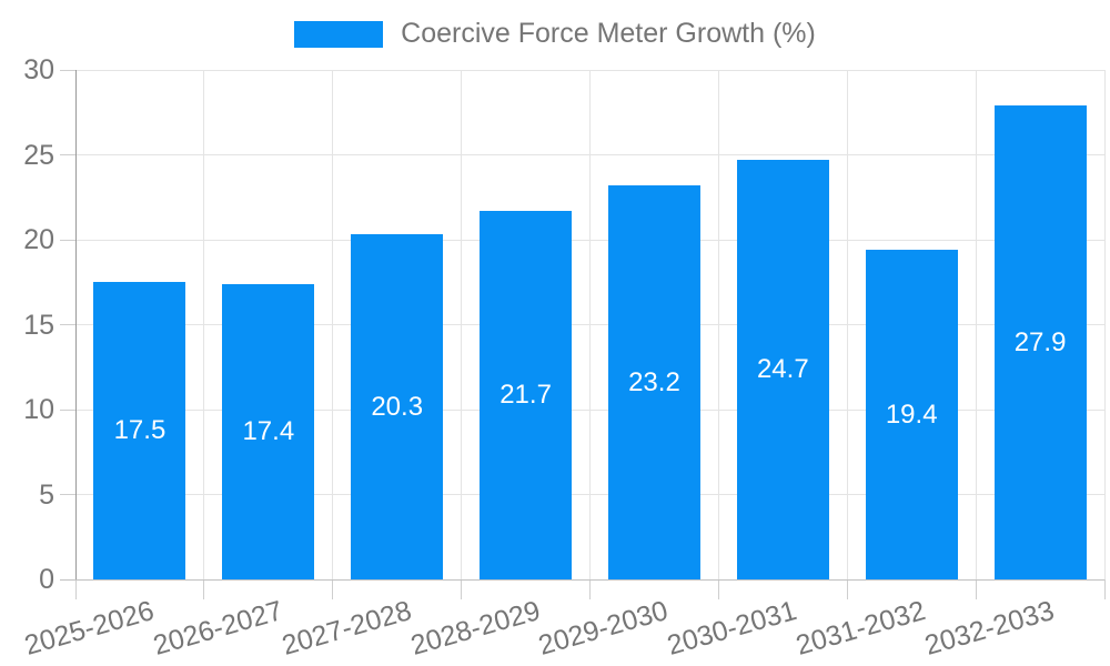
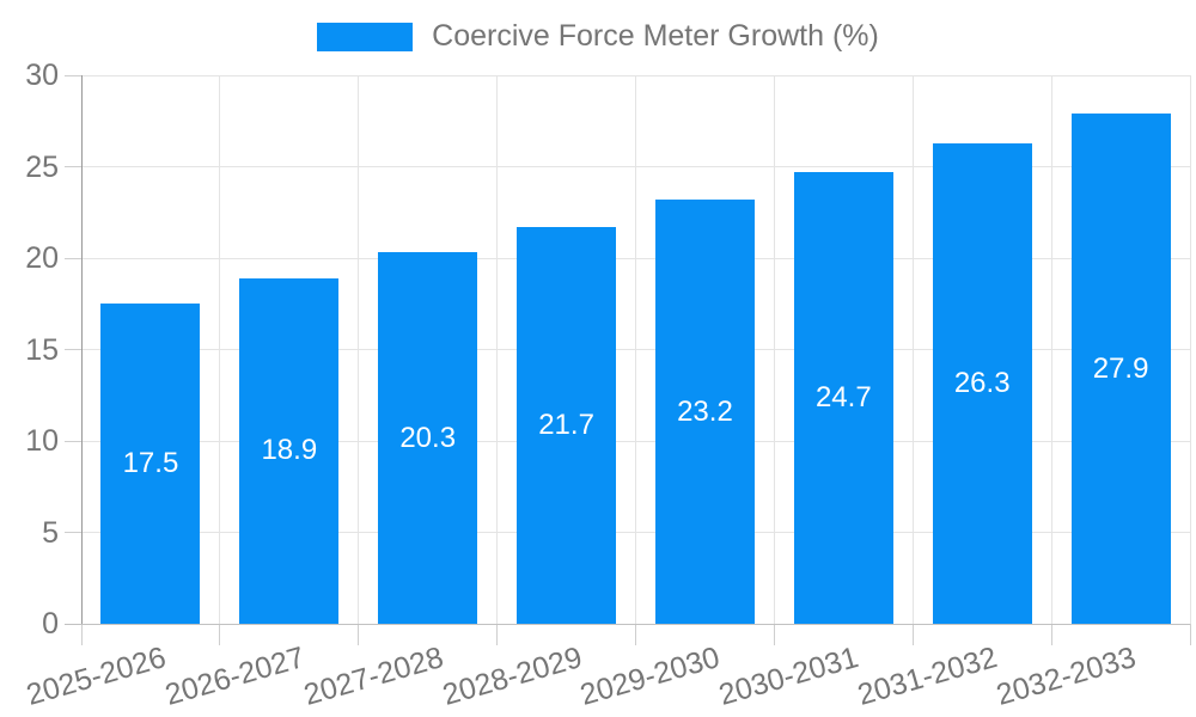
2026-2027: 17.4 -> 18.9
2031-2032: 19.4 -> 26.3
